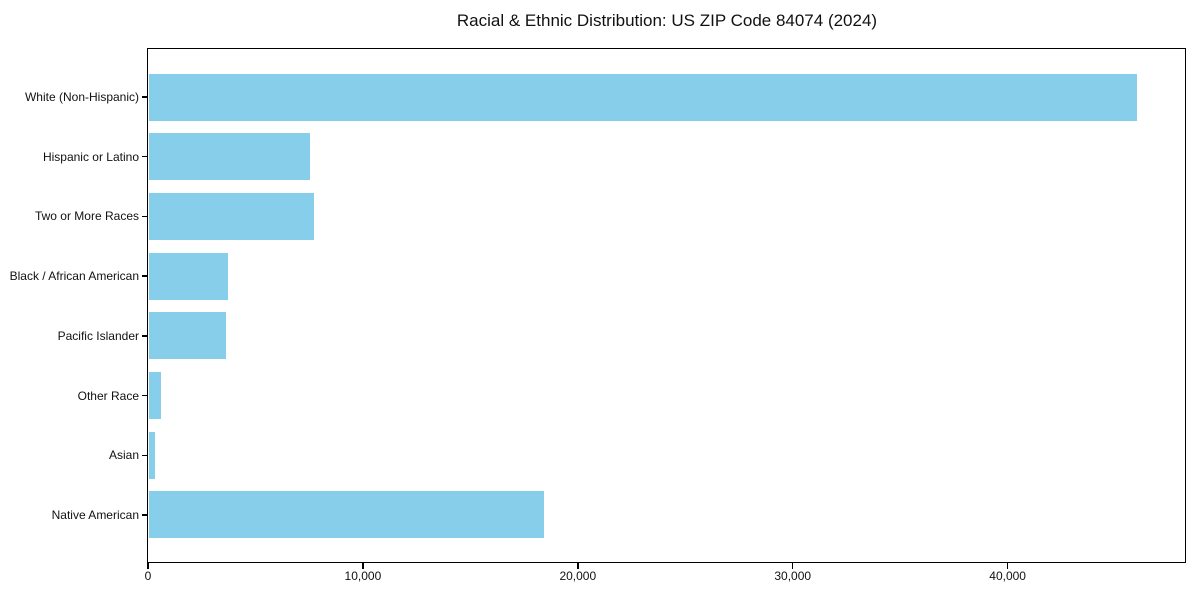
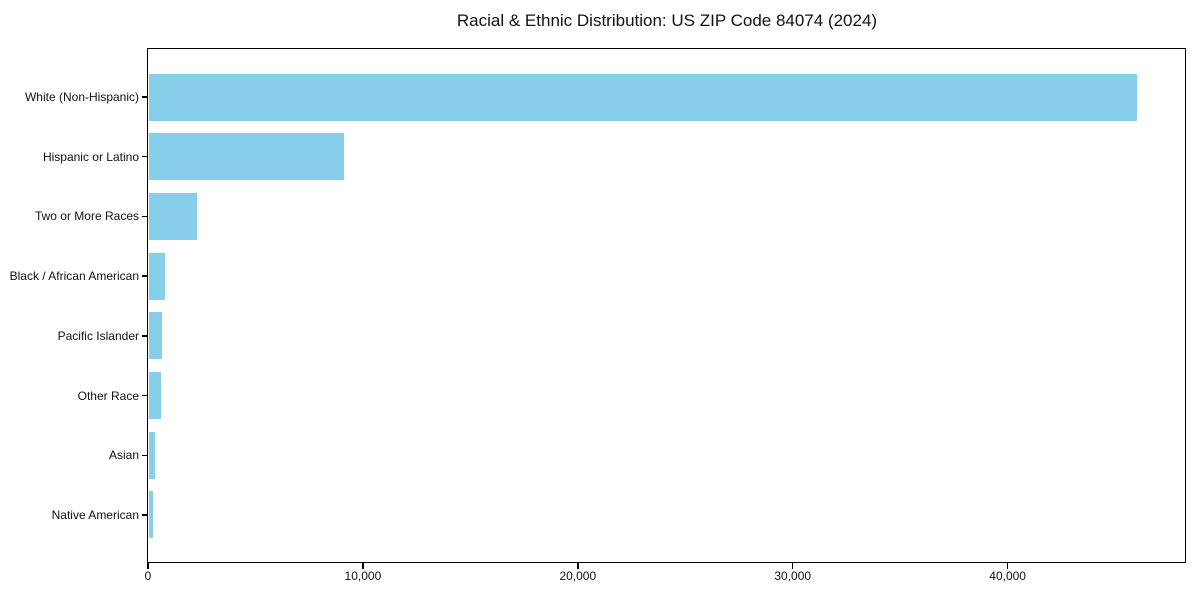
Hispanic or Latino: 7500 -> 9100
Two or More Races: 7700 -> 2300
Black / African American: 3700 -> 800
Pacific Islander: 3600 -> 600
Native American: 18400 -> 200
